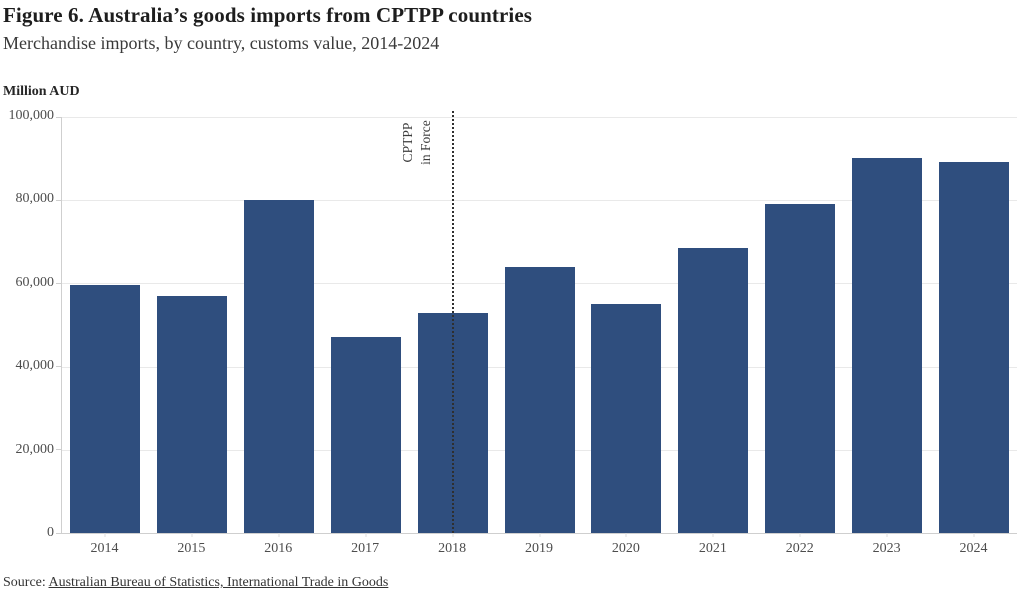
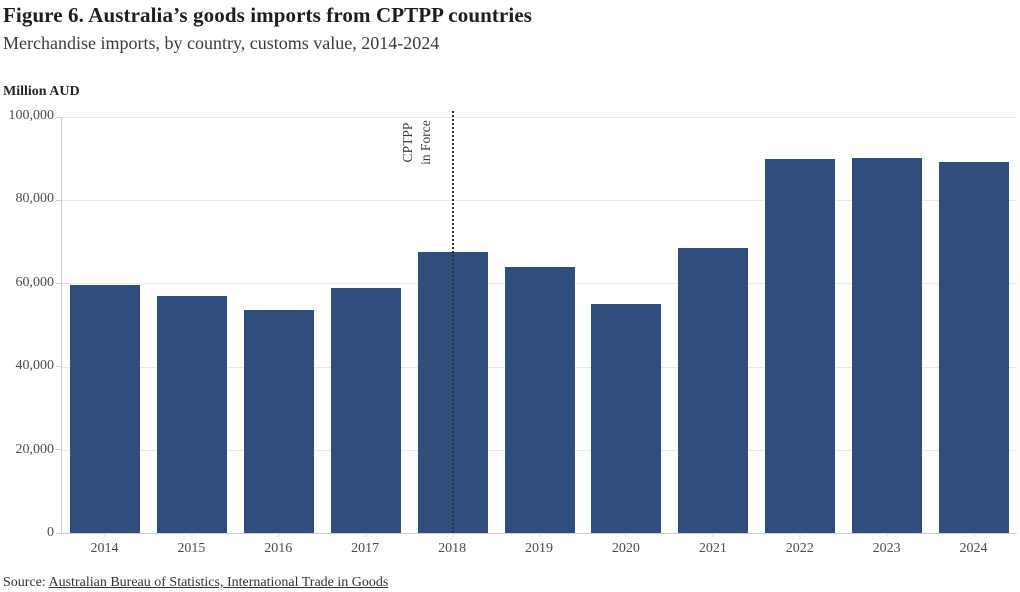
2016: 80000 -> 54000
2017: 47000 -> 59000
2018: 53000 -> 68000
2022: 79000 -> 90000
